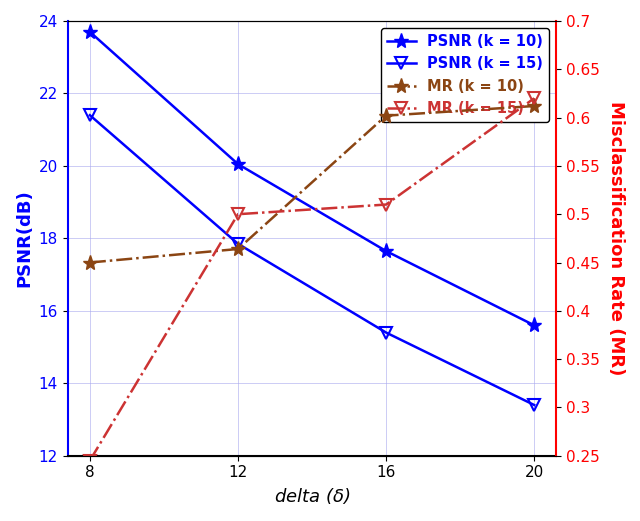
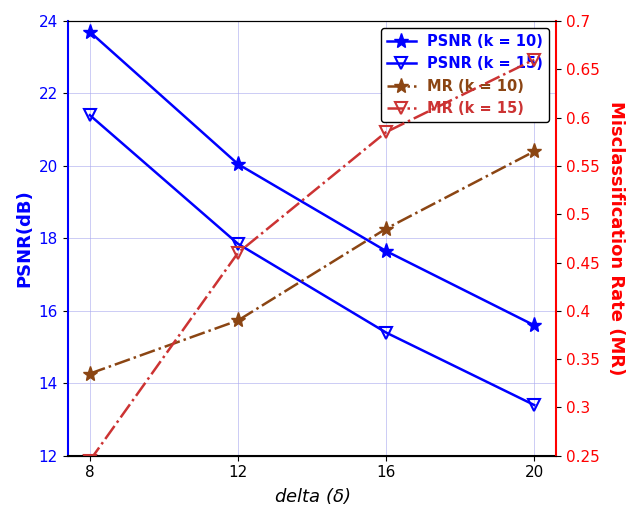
MR (k = 10)/8: 0.450 -> 0.335
MR (k = 10)/12: 0.464 -> 0.390
MR (k = 15)/12: 0.500 -> 0.460
MR (k = 10)/16: 0.602 -> 0.485
MR (k = 15)/16: 0.510 -> 0.585
MR (k = 10)/20: 0.612 -> 0.565
MR (k = 15)/20: 0.620 -> 0.660
